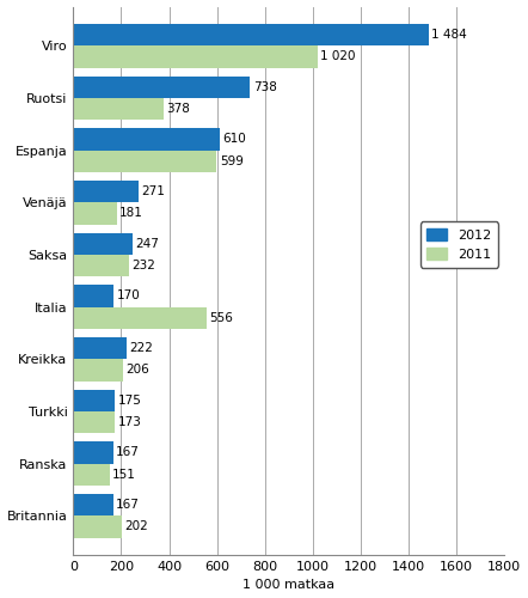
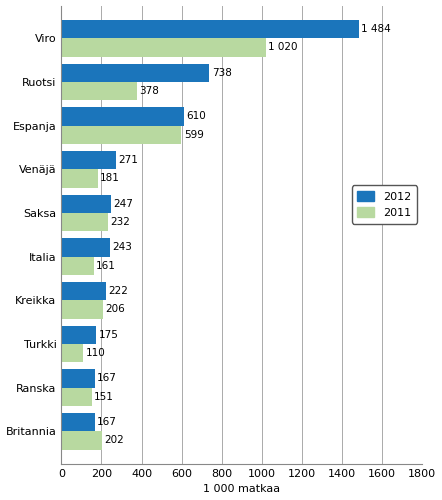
2012/Italia: 170 -> 243
2011/Italia: 556 -> 161
2011/Turkki: 173 -> 110
